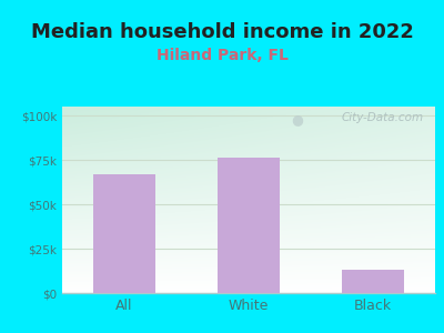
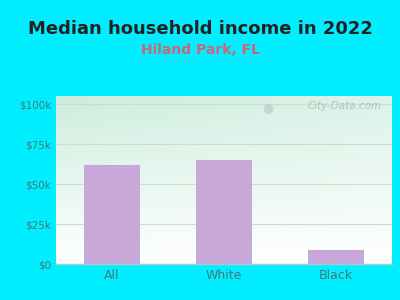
All: $67k -> $62k
White: $76k -> $65k
Black: $13k -> $9k
